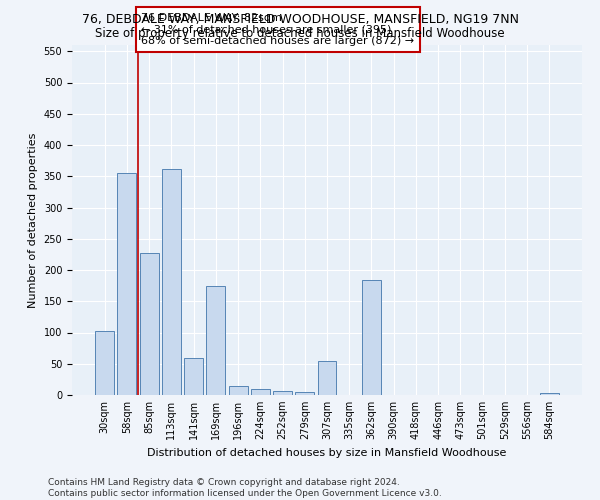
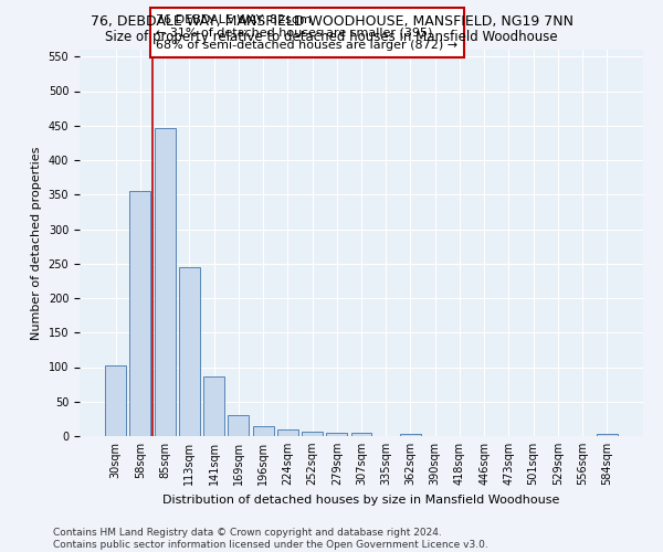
85sqm: 228 -> 447
113sqm: 362 -> 245
141sqm: 60 -> 86
169sqm: 174 -> 30
307sqm: 54 -> 5
362sqm: 184 -> 4
